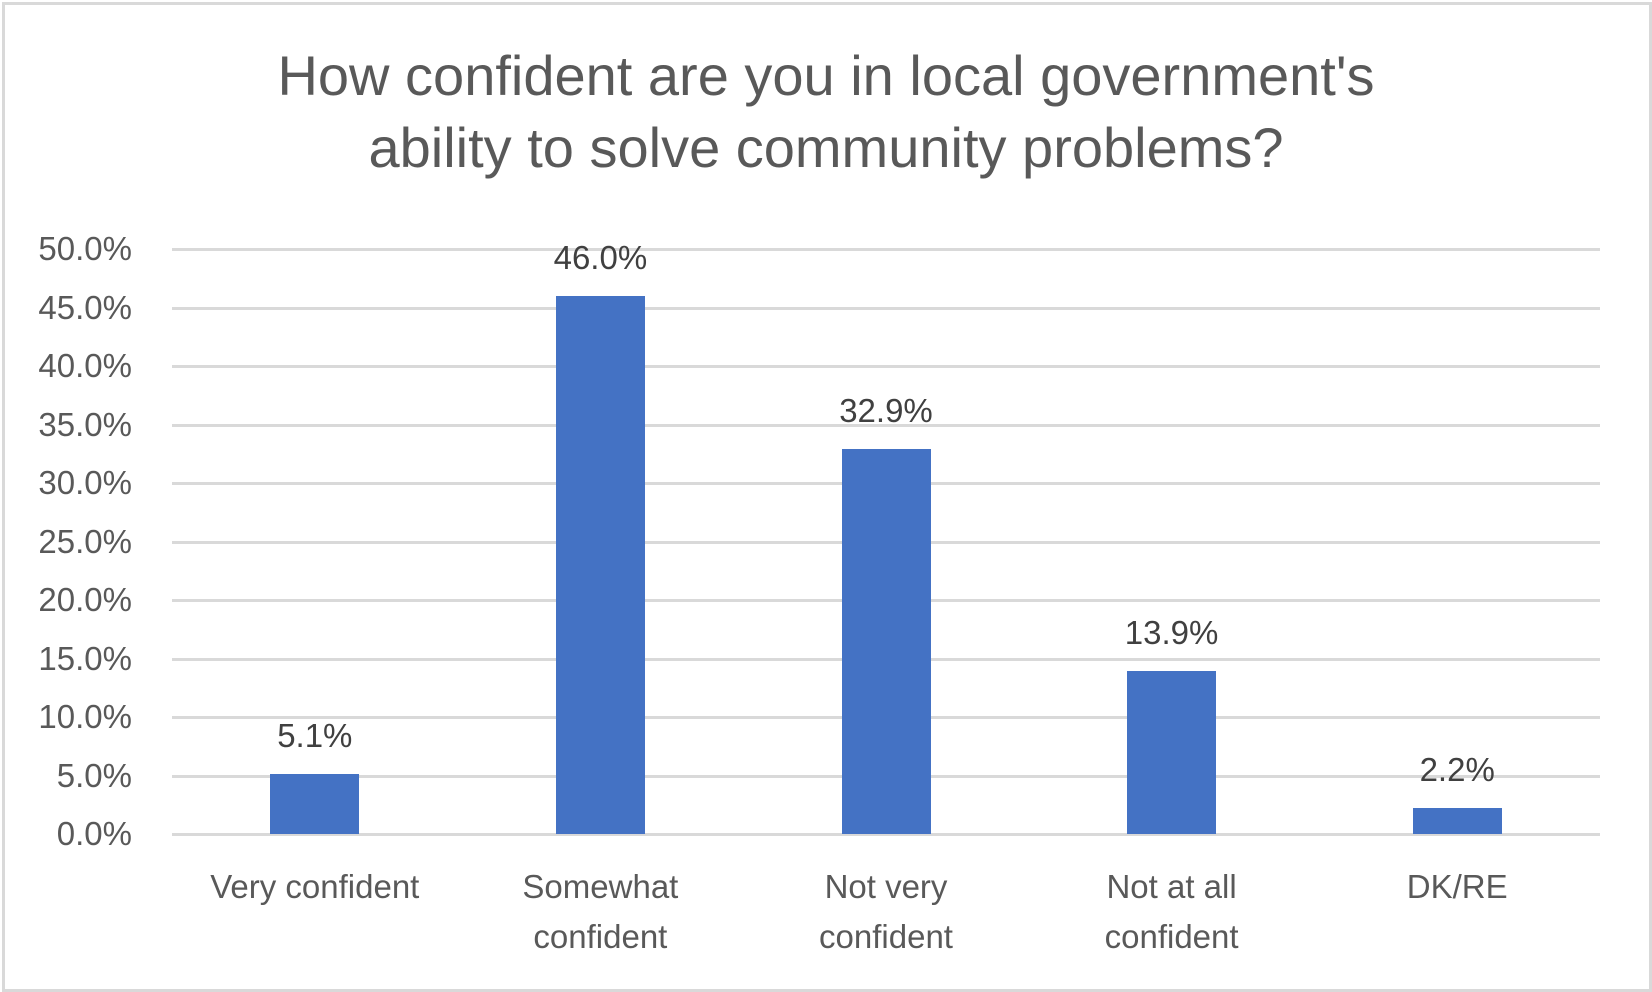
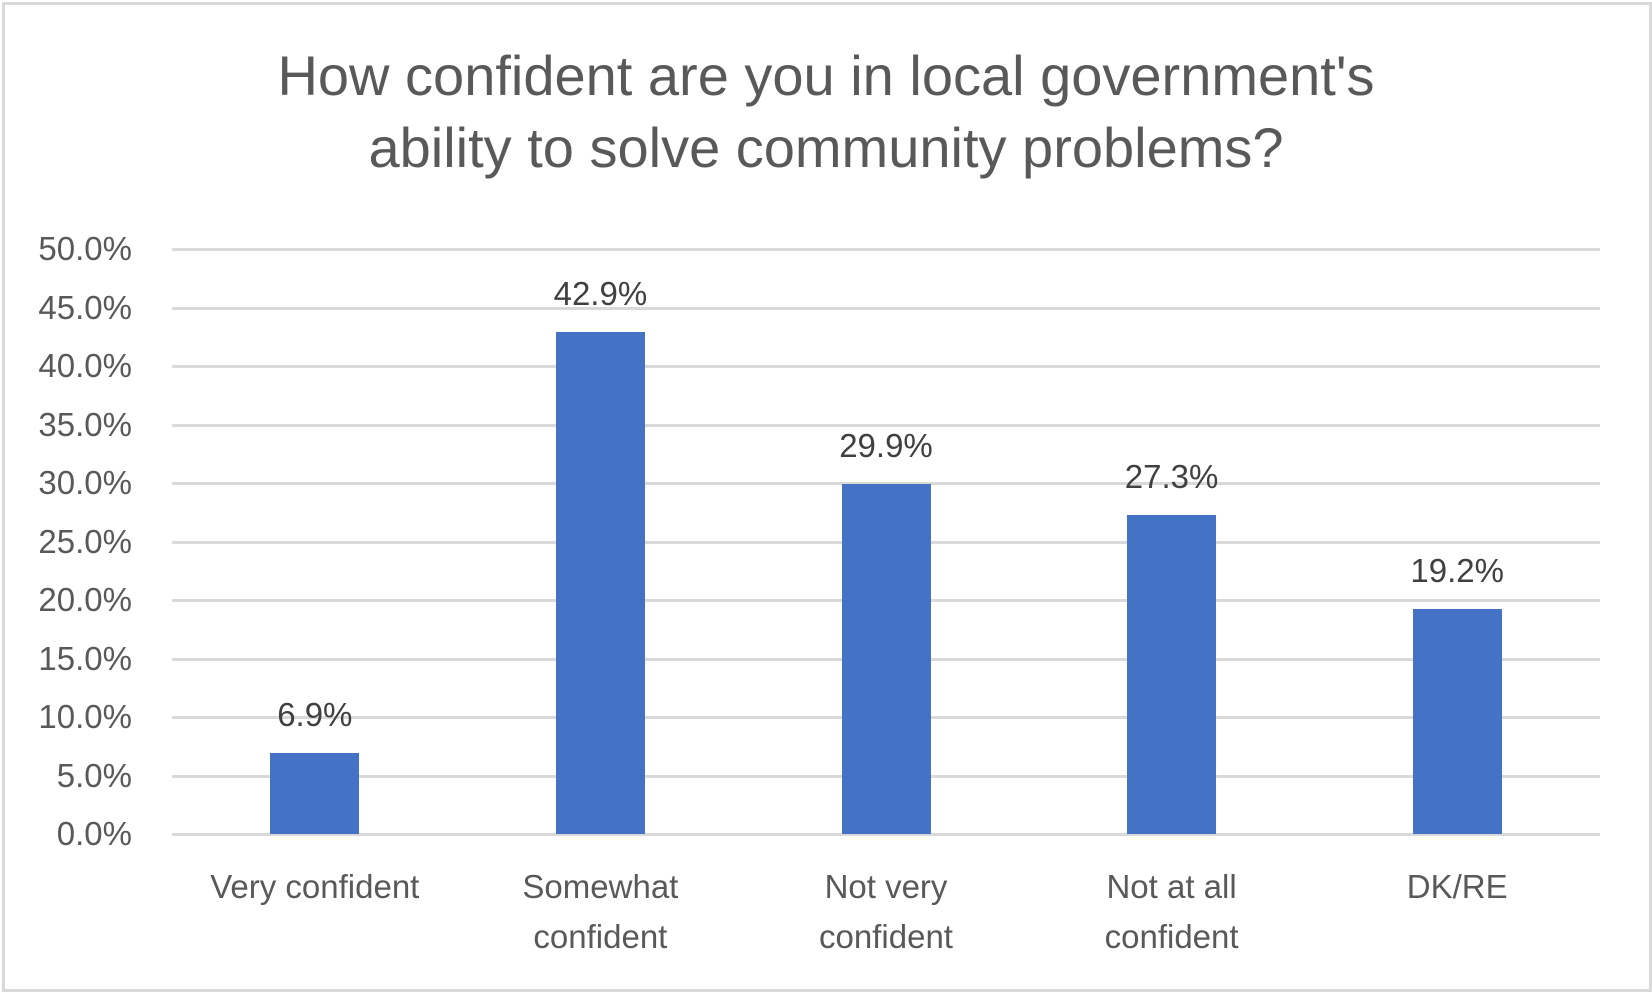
Very confident: 5.1% -> 6.9%
Somewhat confident: 46.0% -> 42.9%
Not very confident: 32.9% -> 29.9%
Not at all confident: 13.9% -> 27.3%
DK/RE: 2.2% -> 19.2%
